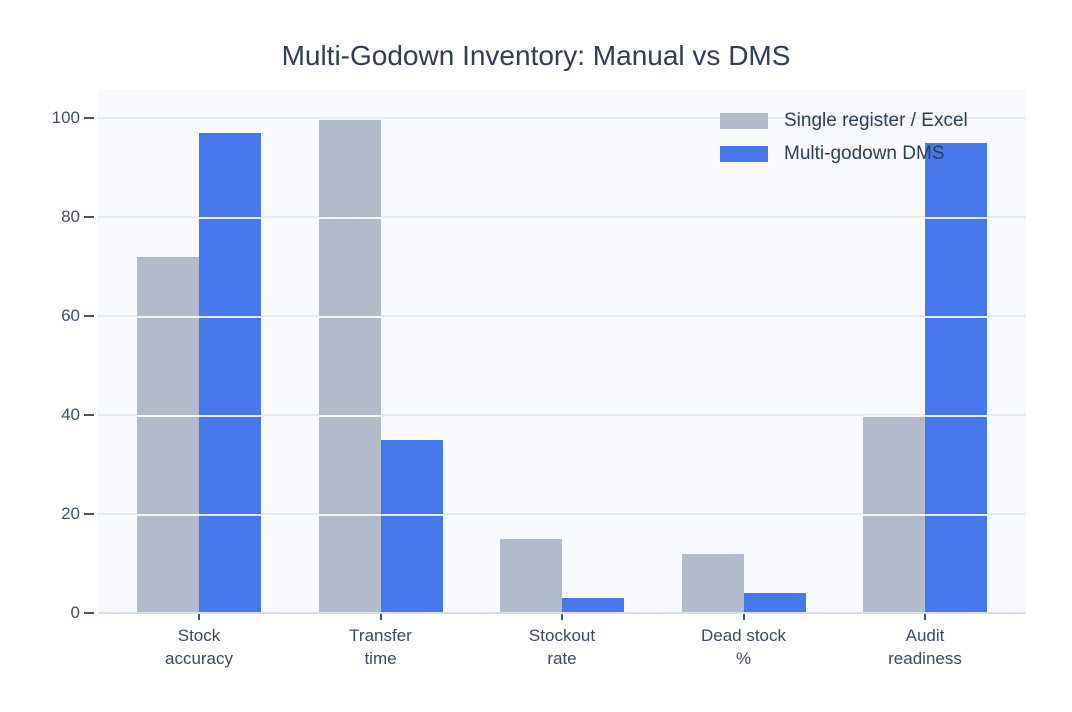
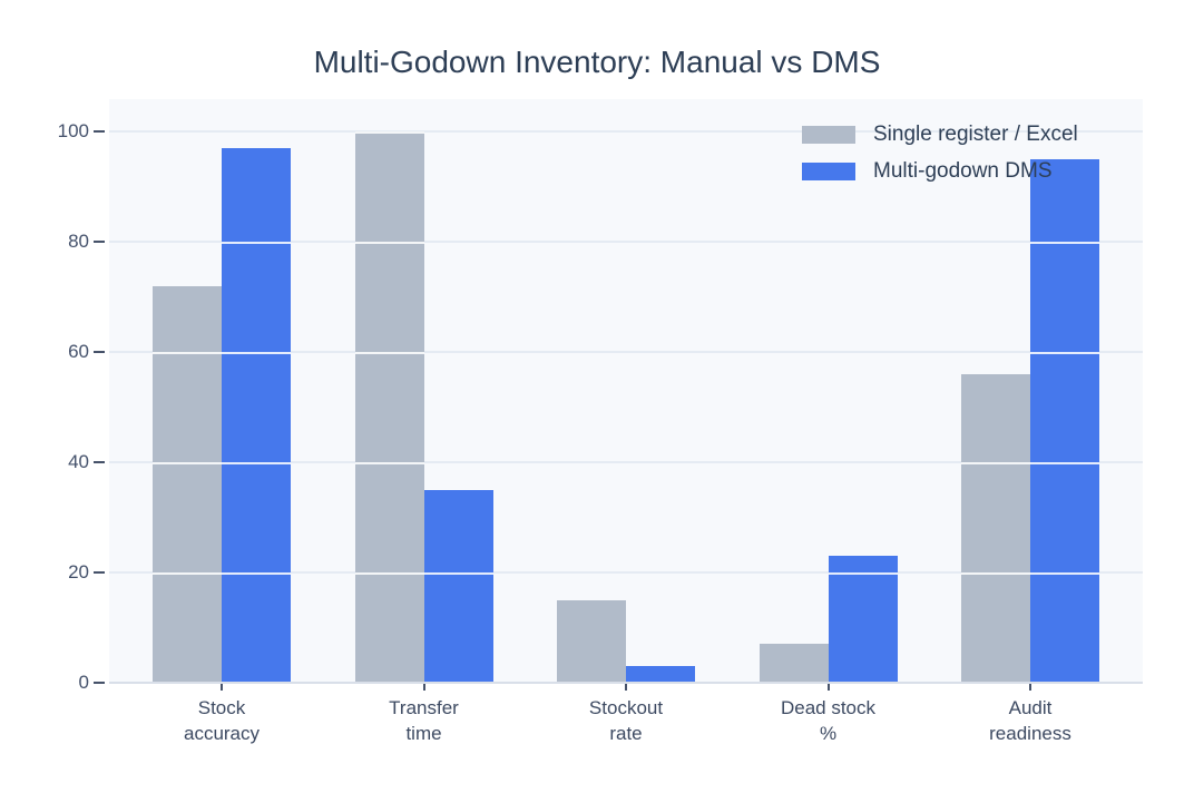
Single register / Excel/Dead stock %: 12 -> 7
Multi-godown DMS/Dead stock %: 4 -> 23
Single register / Excel/Audit readiness: 40 -> 56
